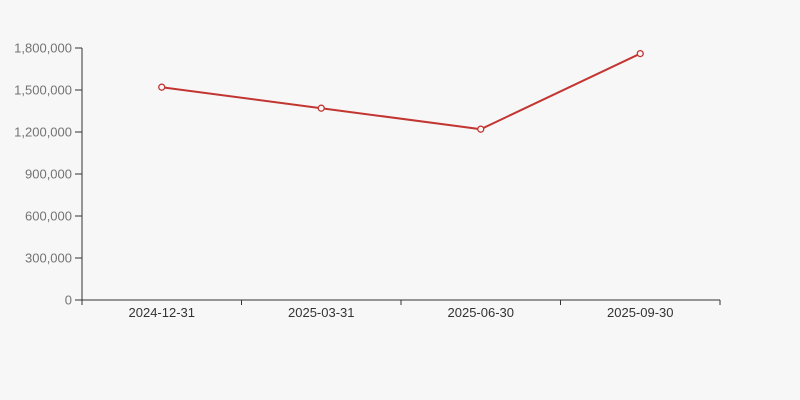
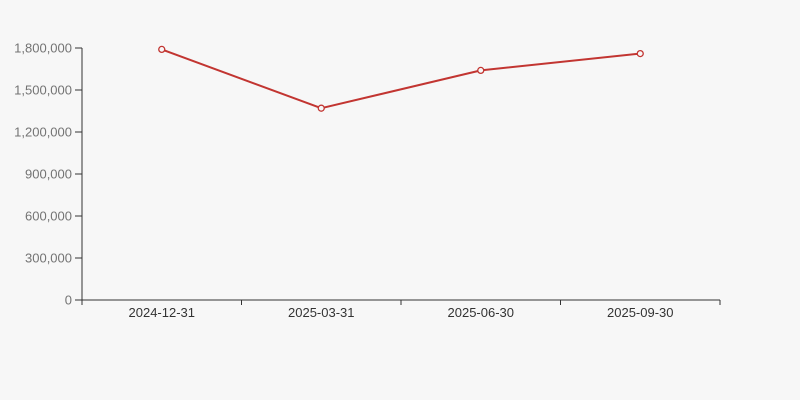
2024-12-31: 1520000 -> 1790000
2025-06-30: 1220000 -> 1640000
